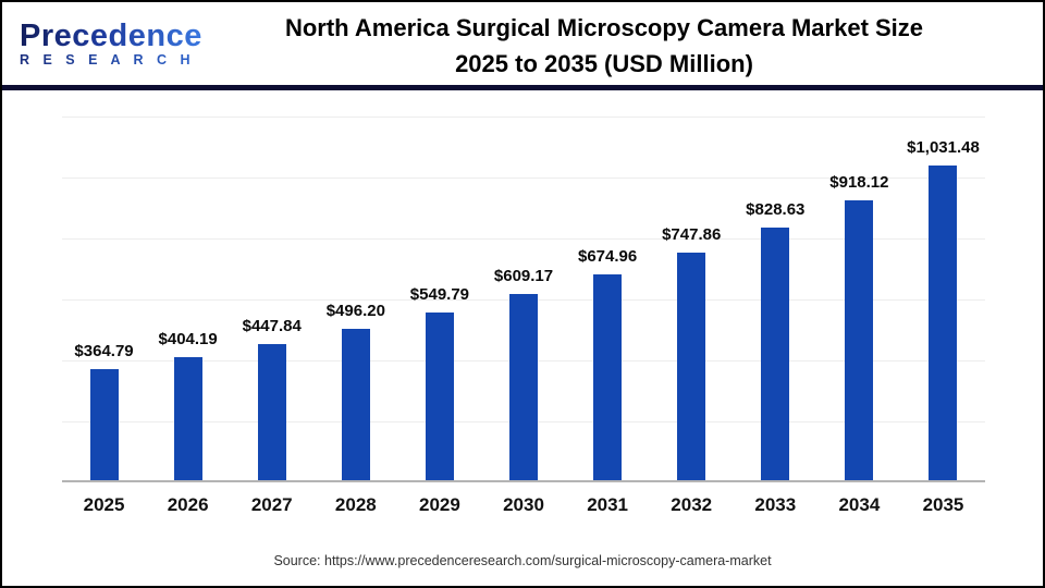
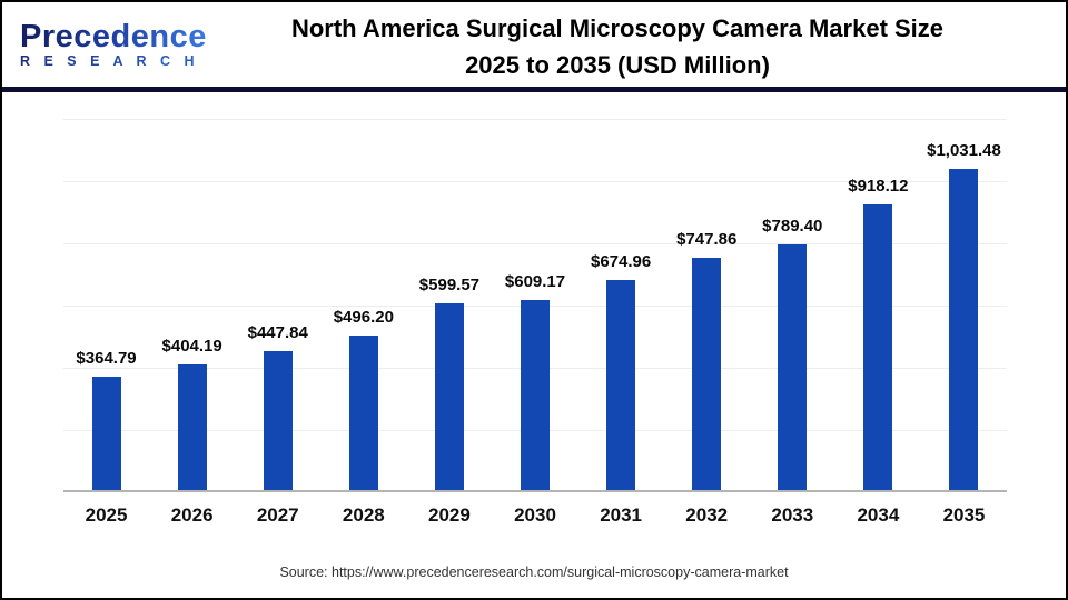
2029: $549.79 -> $599.57
2033: $828.63 -> $789.40
